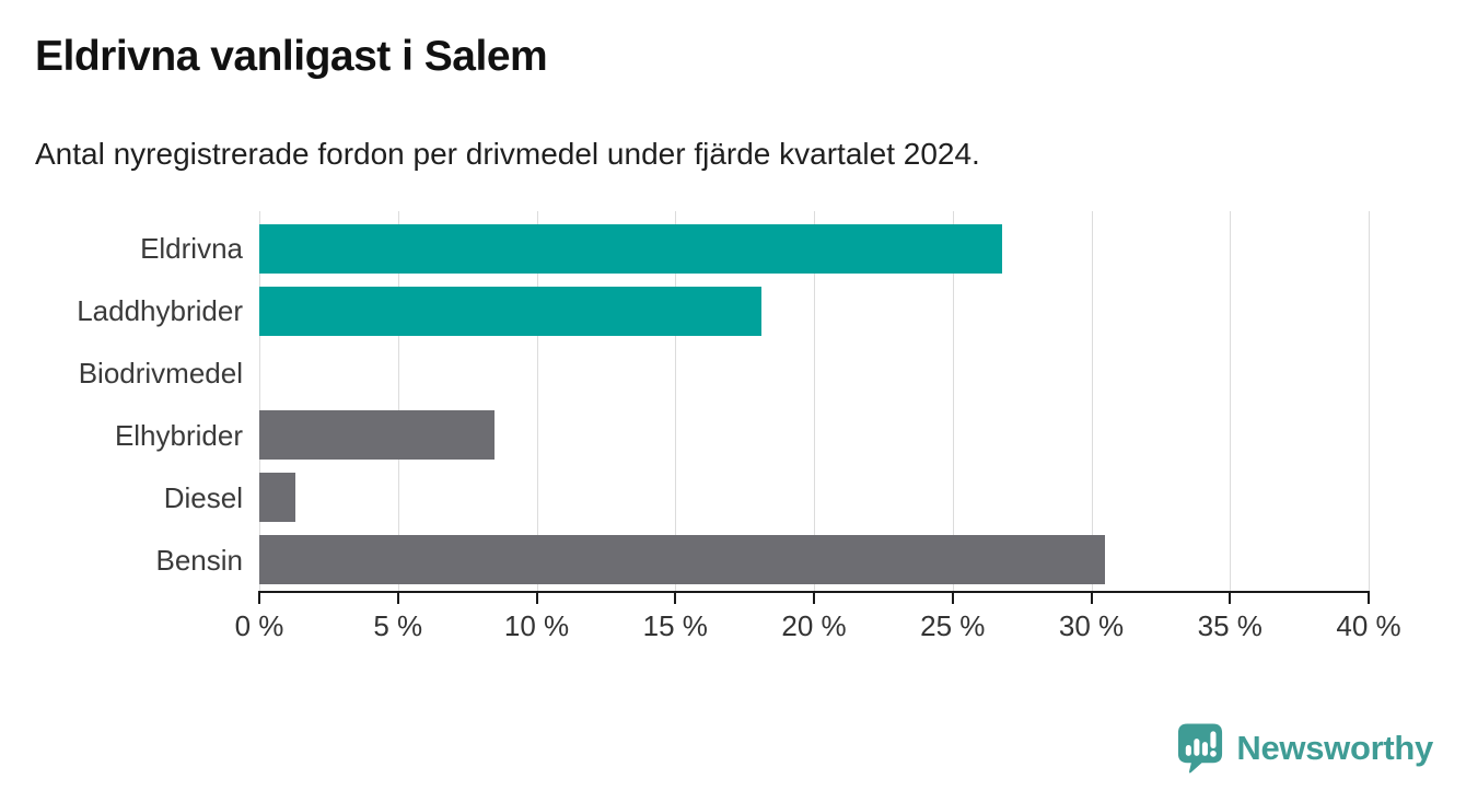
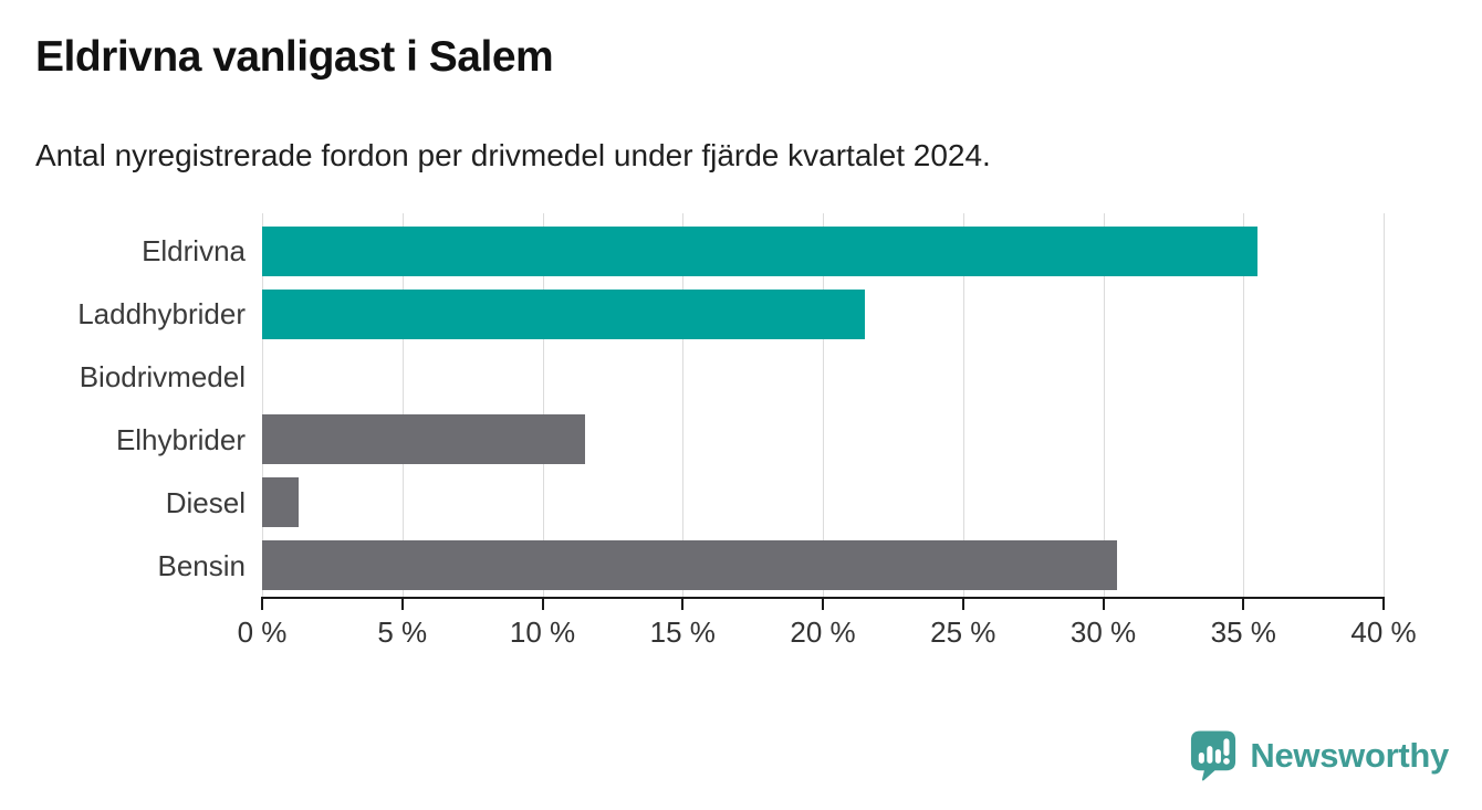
Eldrivna: 26.8% -> 35.5%
Laddhybrider: 18.1% -> 21.5%
Elhybrider: 8.5% -> 11.5%
